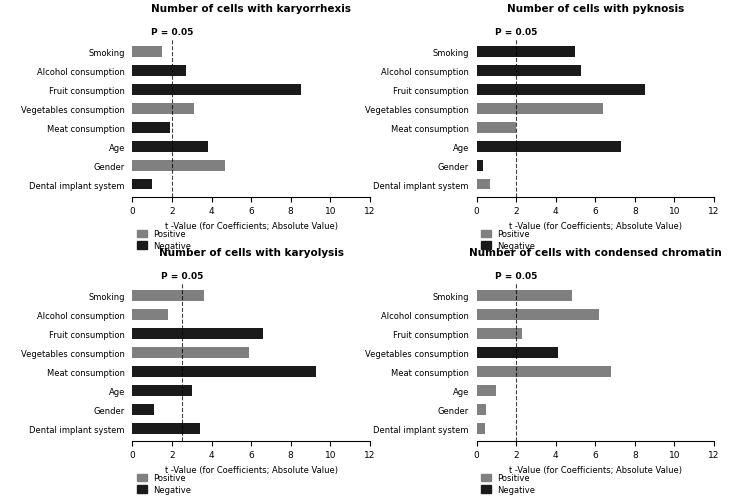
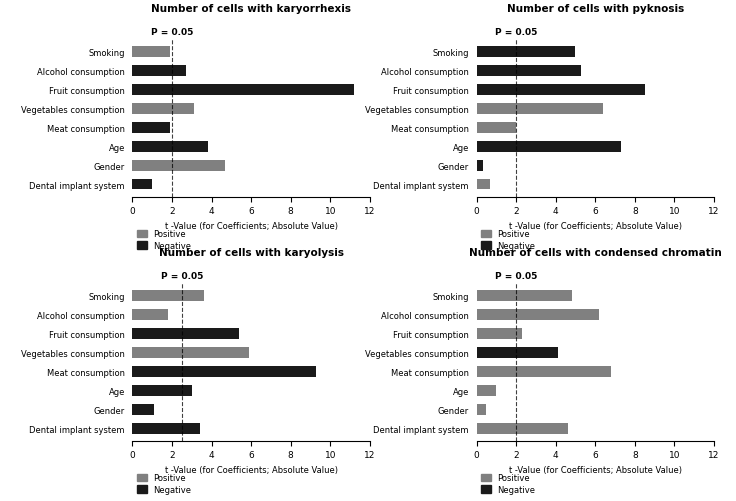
Number of cells with karyorrhexis/Smoking: 1.5 -> 1.9
Number of cells with karyorrhexis/Fruit consumption: 8.5 -> 11.2
Number of cells with karyolysis/Fruit consumption: 6.6 -> 5.4
Number of cells with condensed chromatin/Dental implant system: 0.4 -> 4.6
